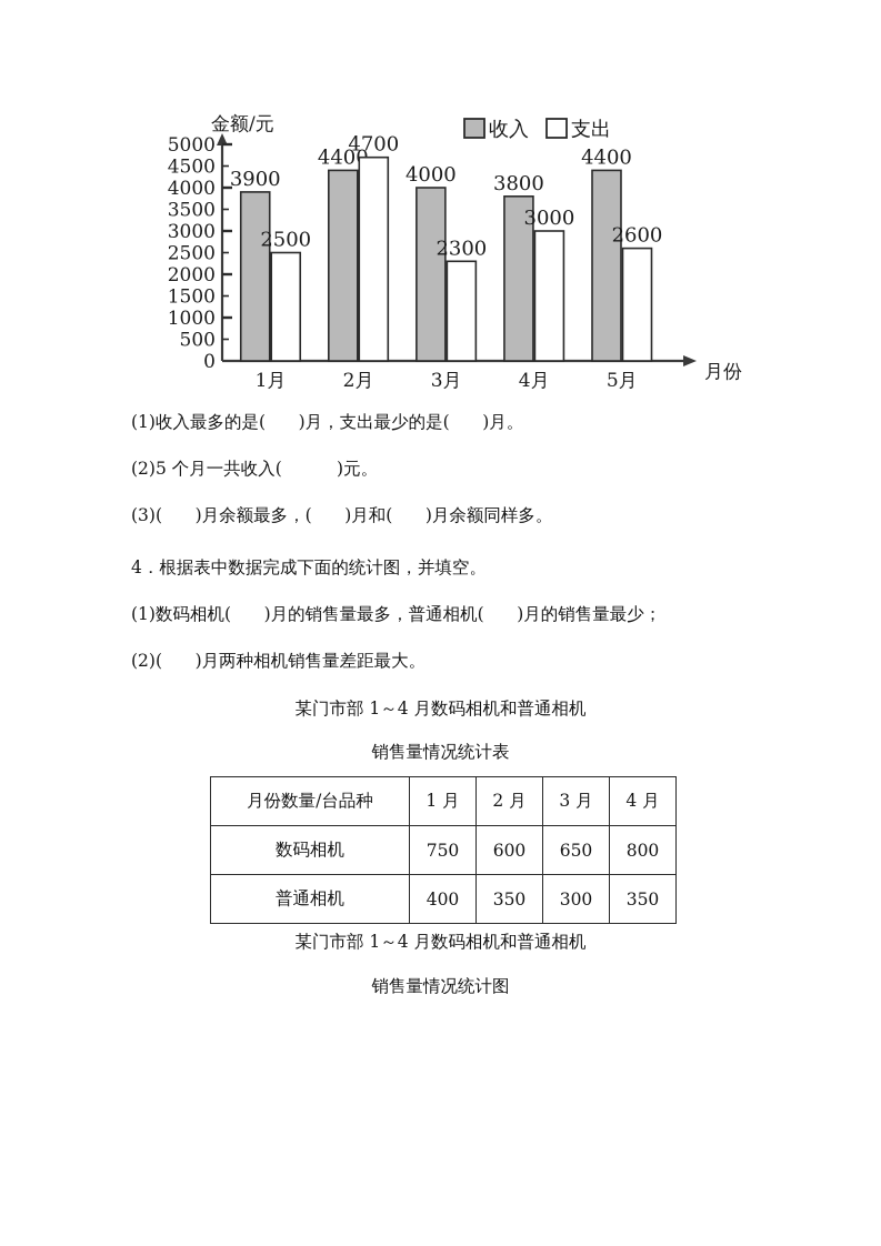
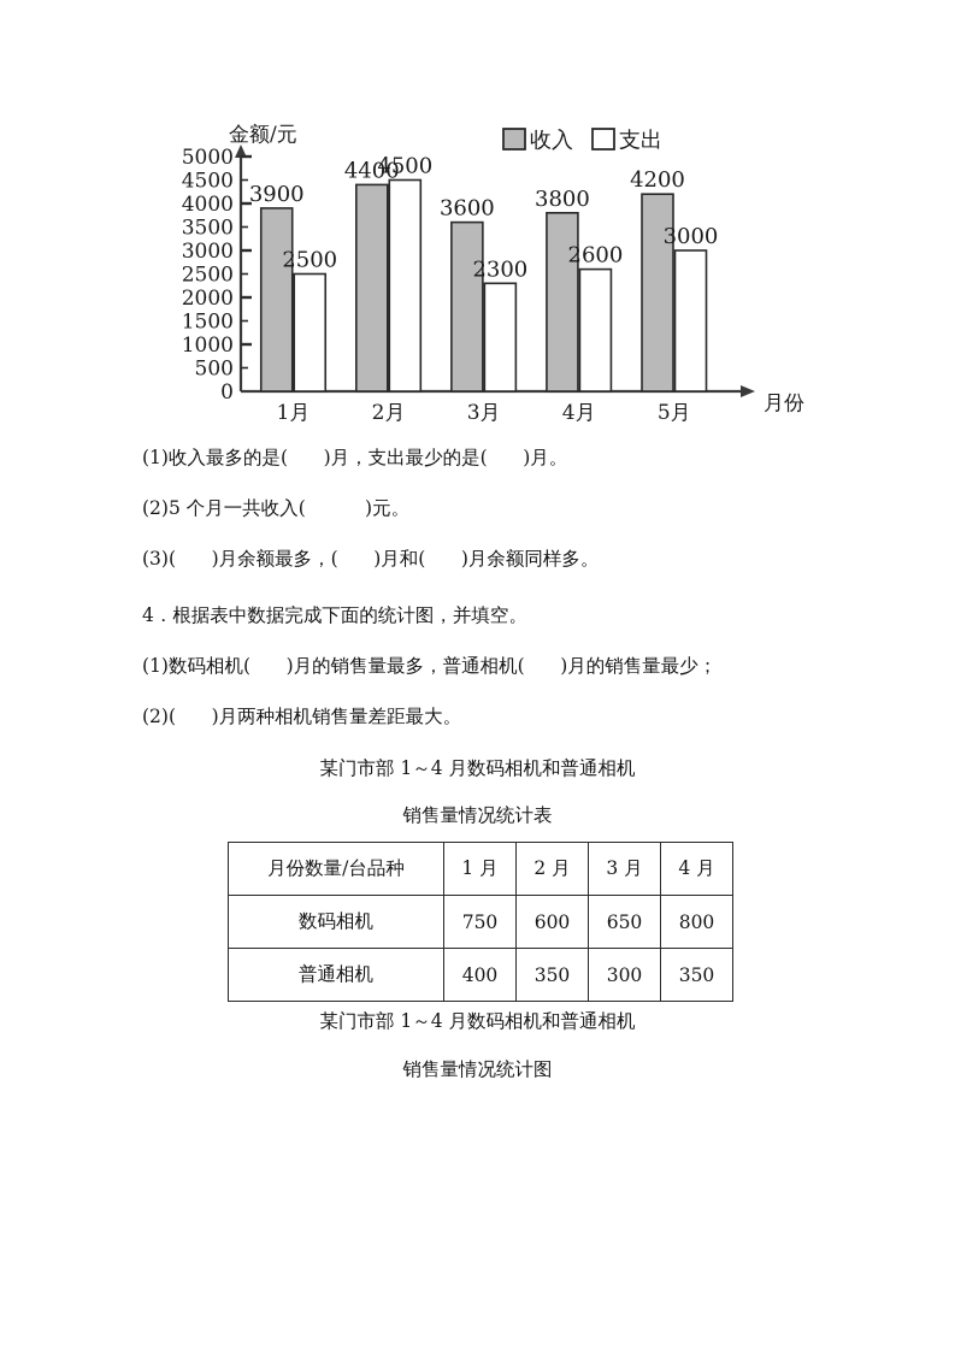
支出/2月: 4700 -> 4500
收入/3月: 4000 -> 3600
支出/4月: 3000 -> 2600
收入/5月: 4400 -> 4200
支出/5月: 2600 -> 3000
